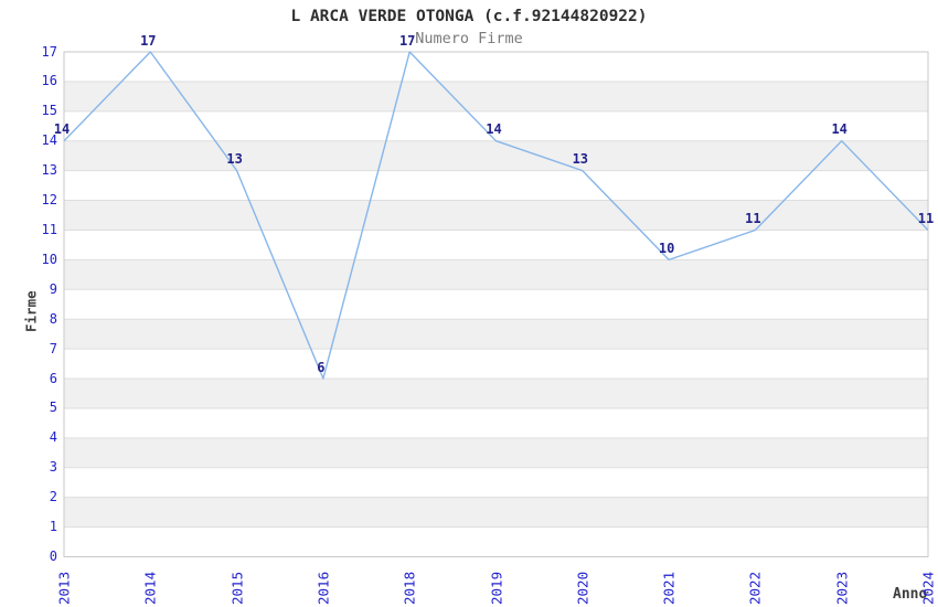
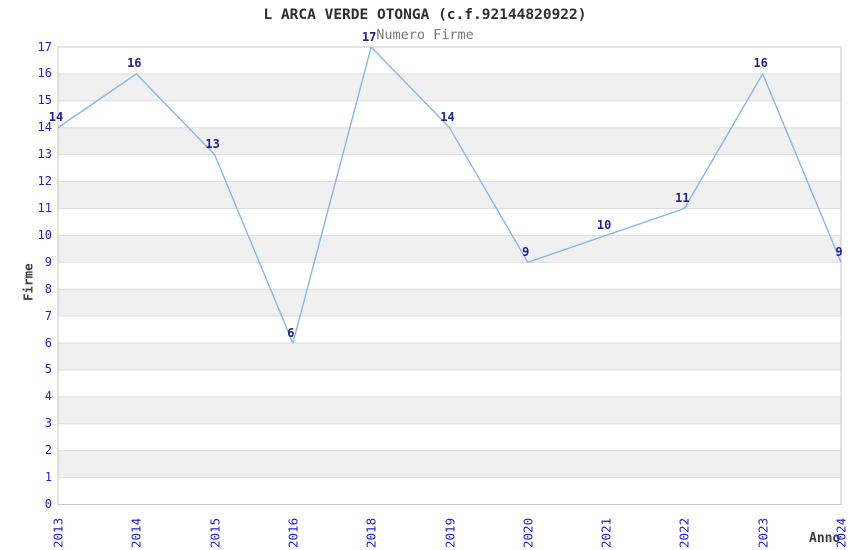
2014: 17 -> 16
2020: 13 -> 9
2023: 14 -> 16
2024: 11 -> 9
